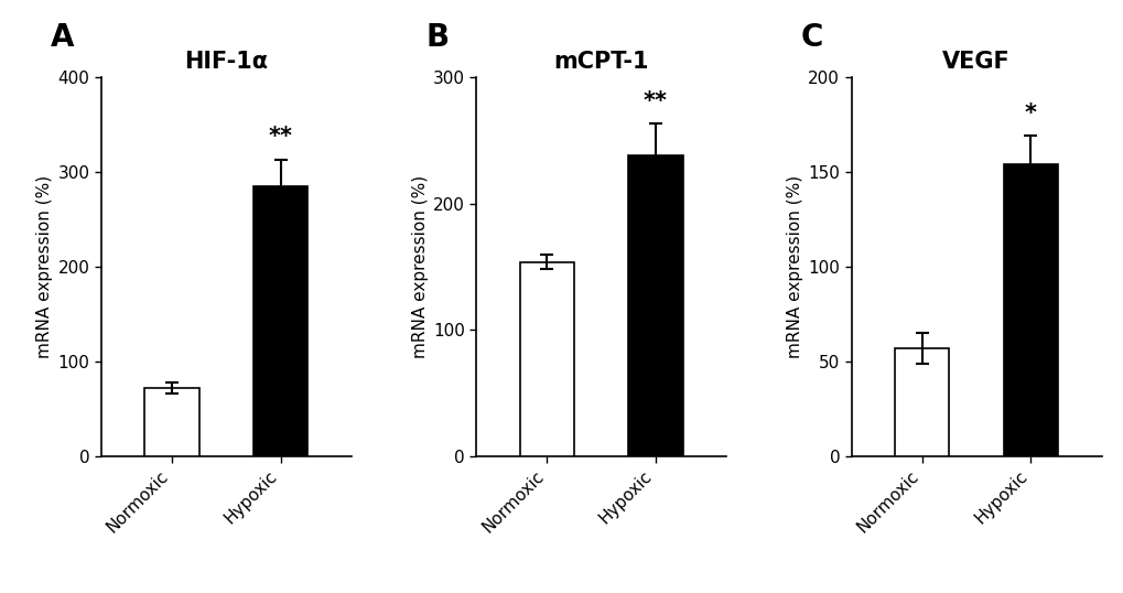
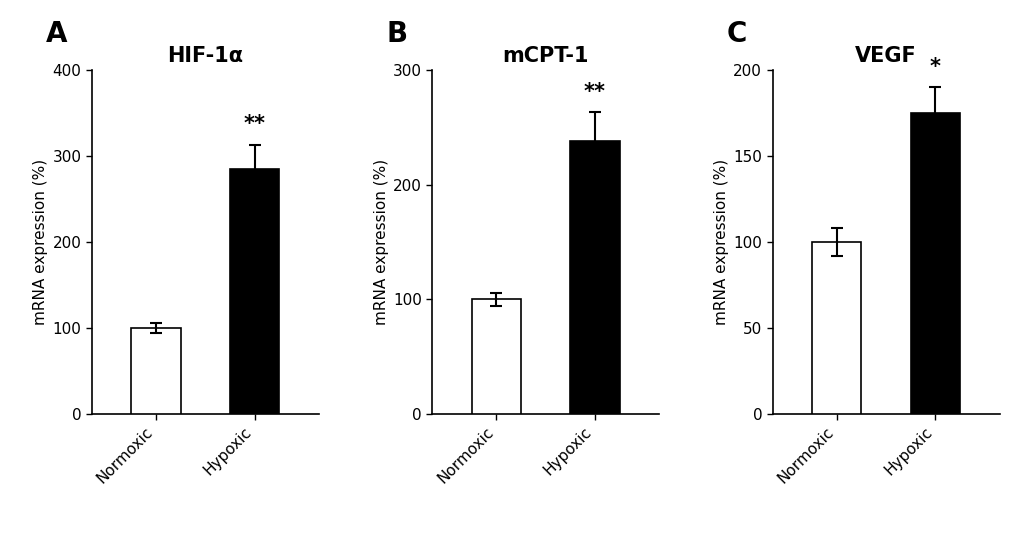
HIF-1α/Normoxic: 72 -> 100
mCPT-1/Normoxic: 154 -> 100
VEGF/Normoxic: 57 -> 100
VEGF/Hypoxic: 154 -> 175
